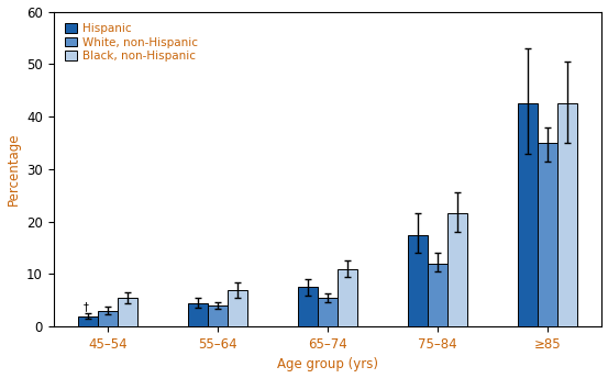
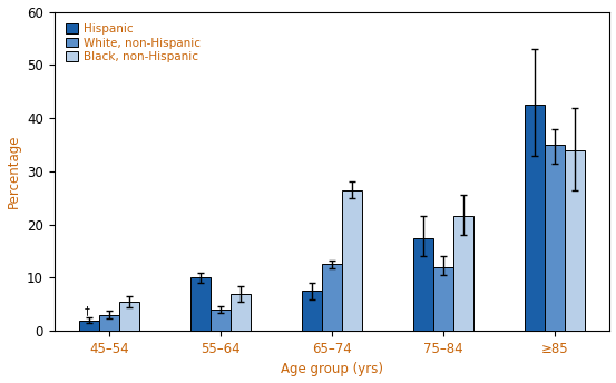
Hispanic/55–64: 4.5 -> 10.0
White, non-Hispanic/65–74: 5.5 -> 12.5
Black, non-Hispanic/65–74: 11.0 -> 26.5
Black, non-Hispanic/≥85: 42.5 -> 34.0
